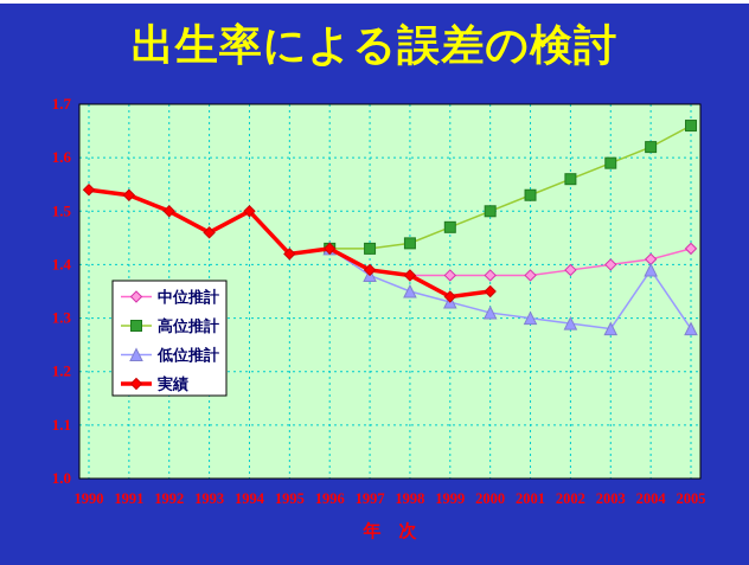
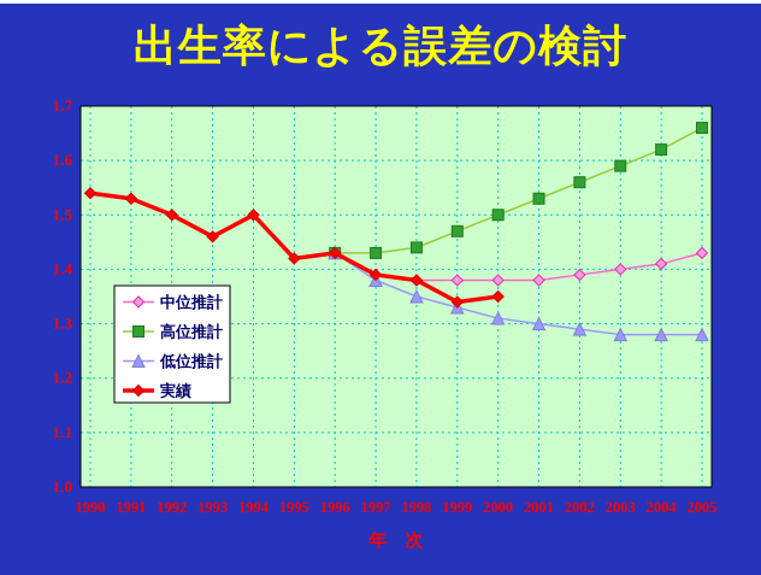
低位推計/2004: 1.39 -> 1.28
